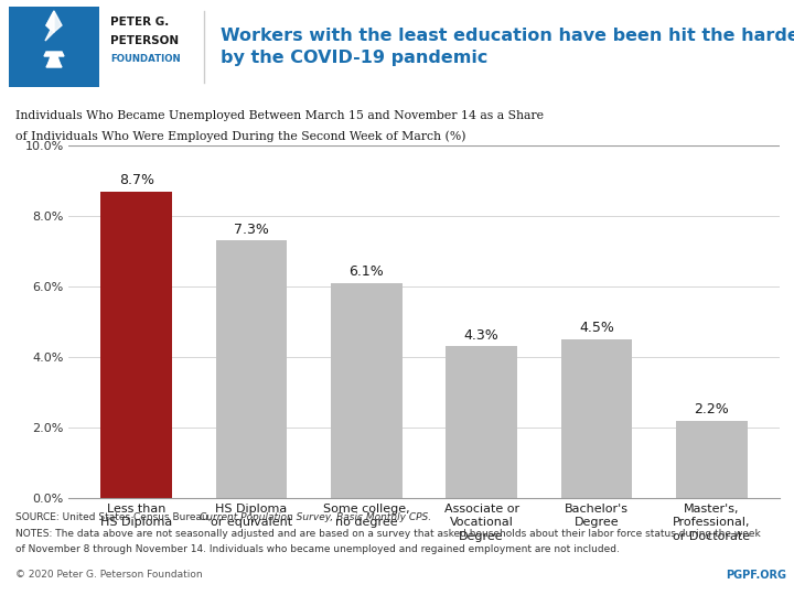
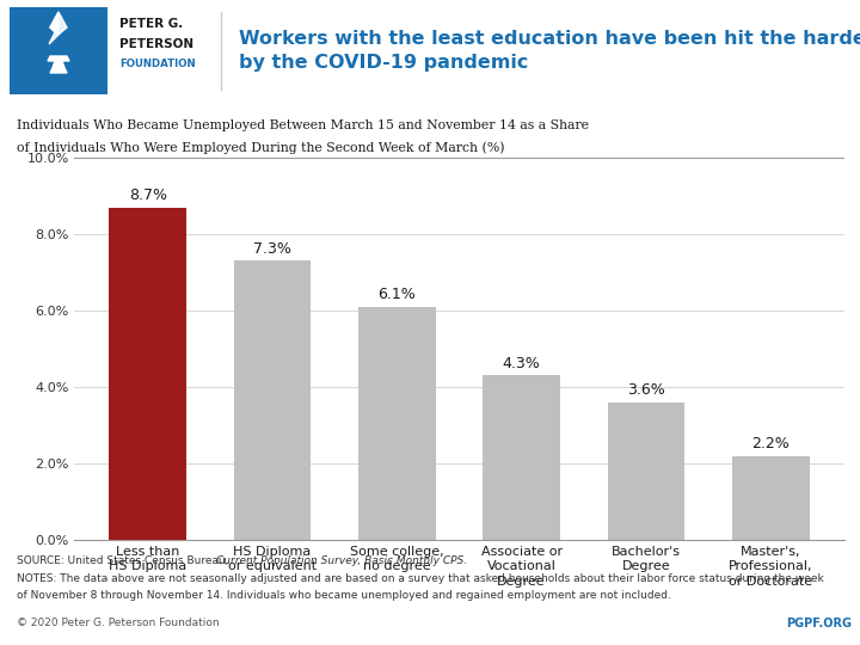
Bachelor's Degree: 4.5% -> 3.6%
